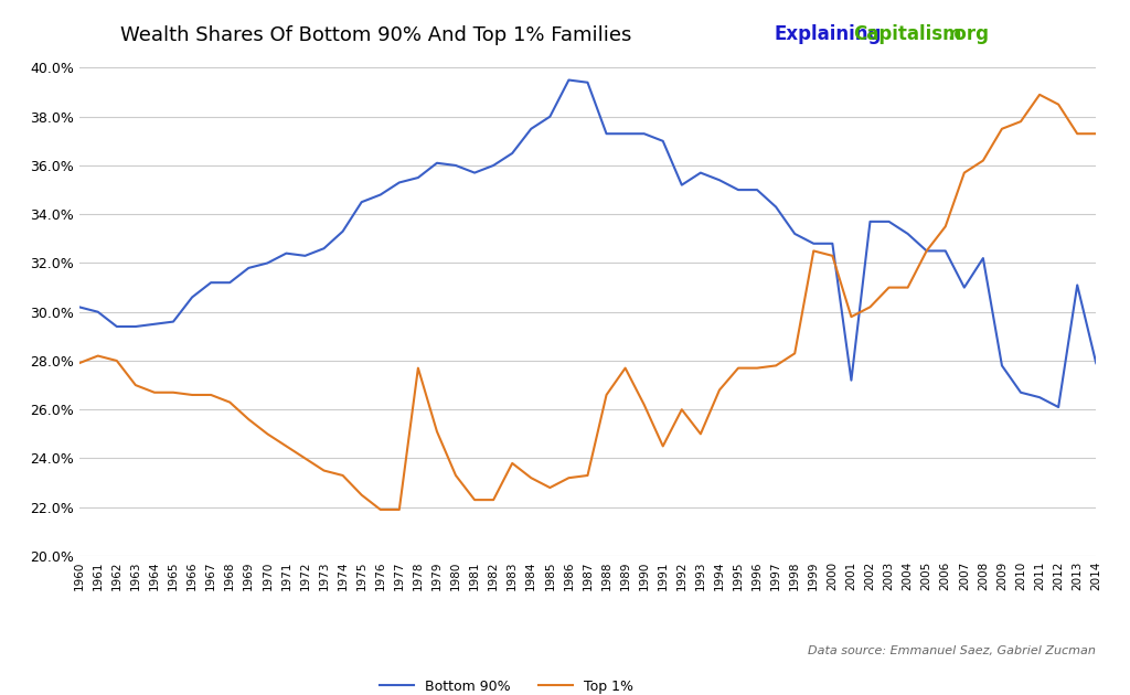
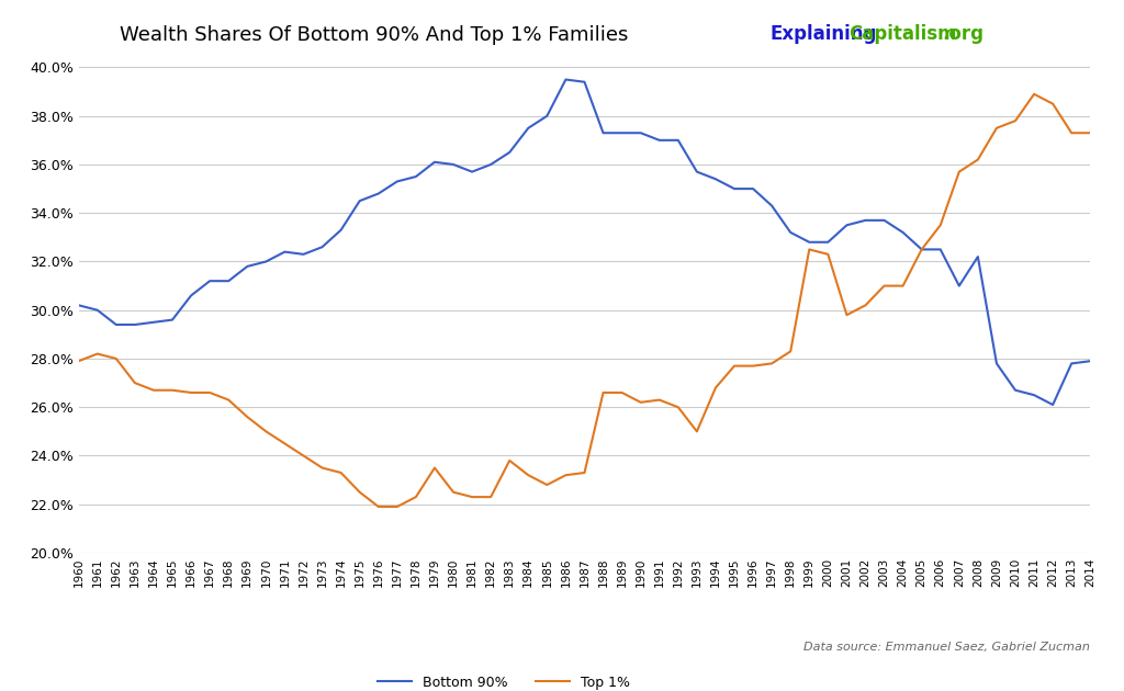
Top 1%/1978: 27.7% -> 22.3%
Top 1%/1979: 25.1% -> 23.5%
Top 1%/1980: 23.3% -> 22.5%
Top 1%/1989: 27.7% -> 26.6%
Top 1%/1991: 24.5% -> 26.3%
Bottom 90%/1992: 35.2% -> 37.0%
Bottom 90%/2001: 27.2% -> 33.5%
Bottom 90%/2013: 31.1% -> 27.8%
